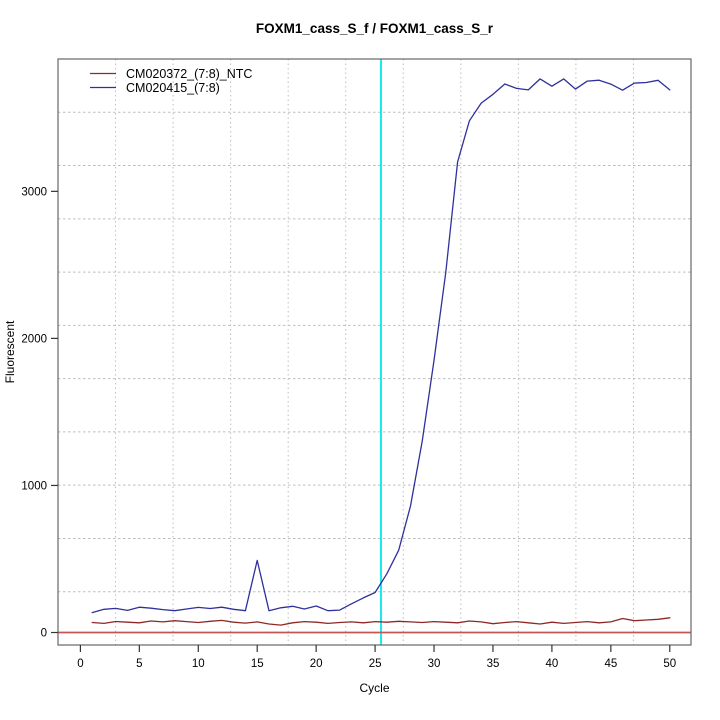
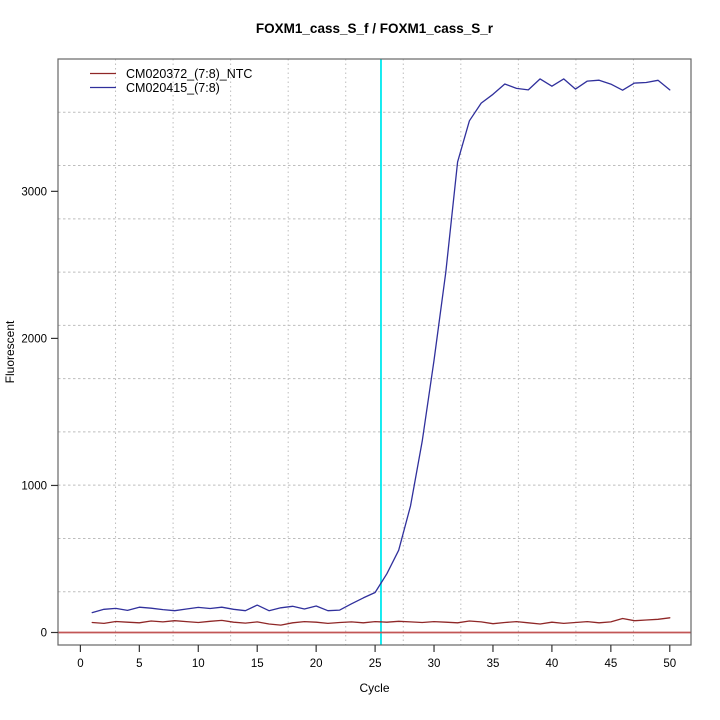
CM020415_(7:8)/15: 490 -> 190
